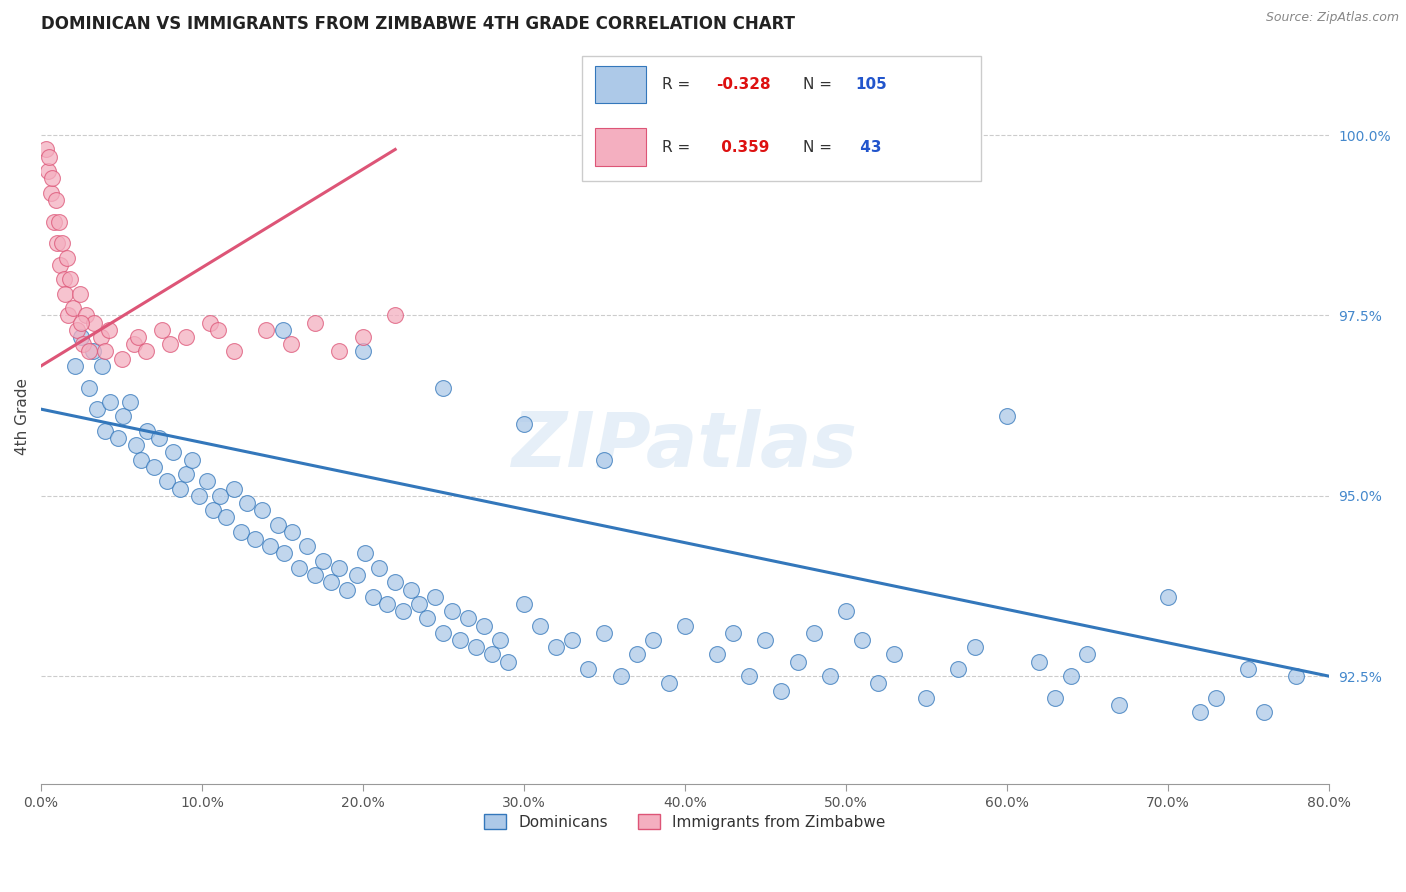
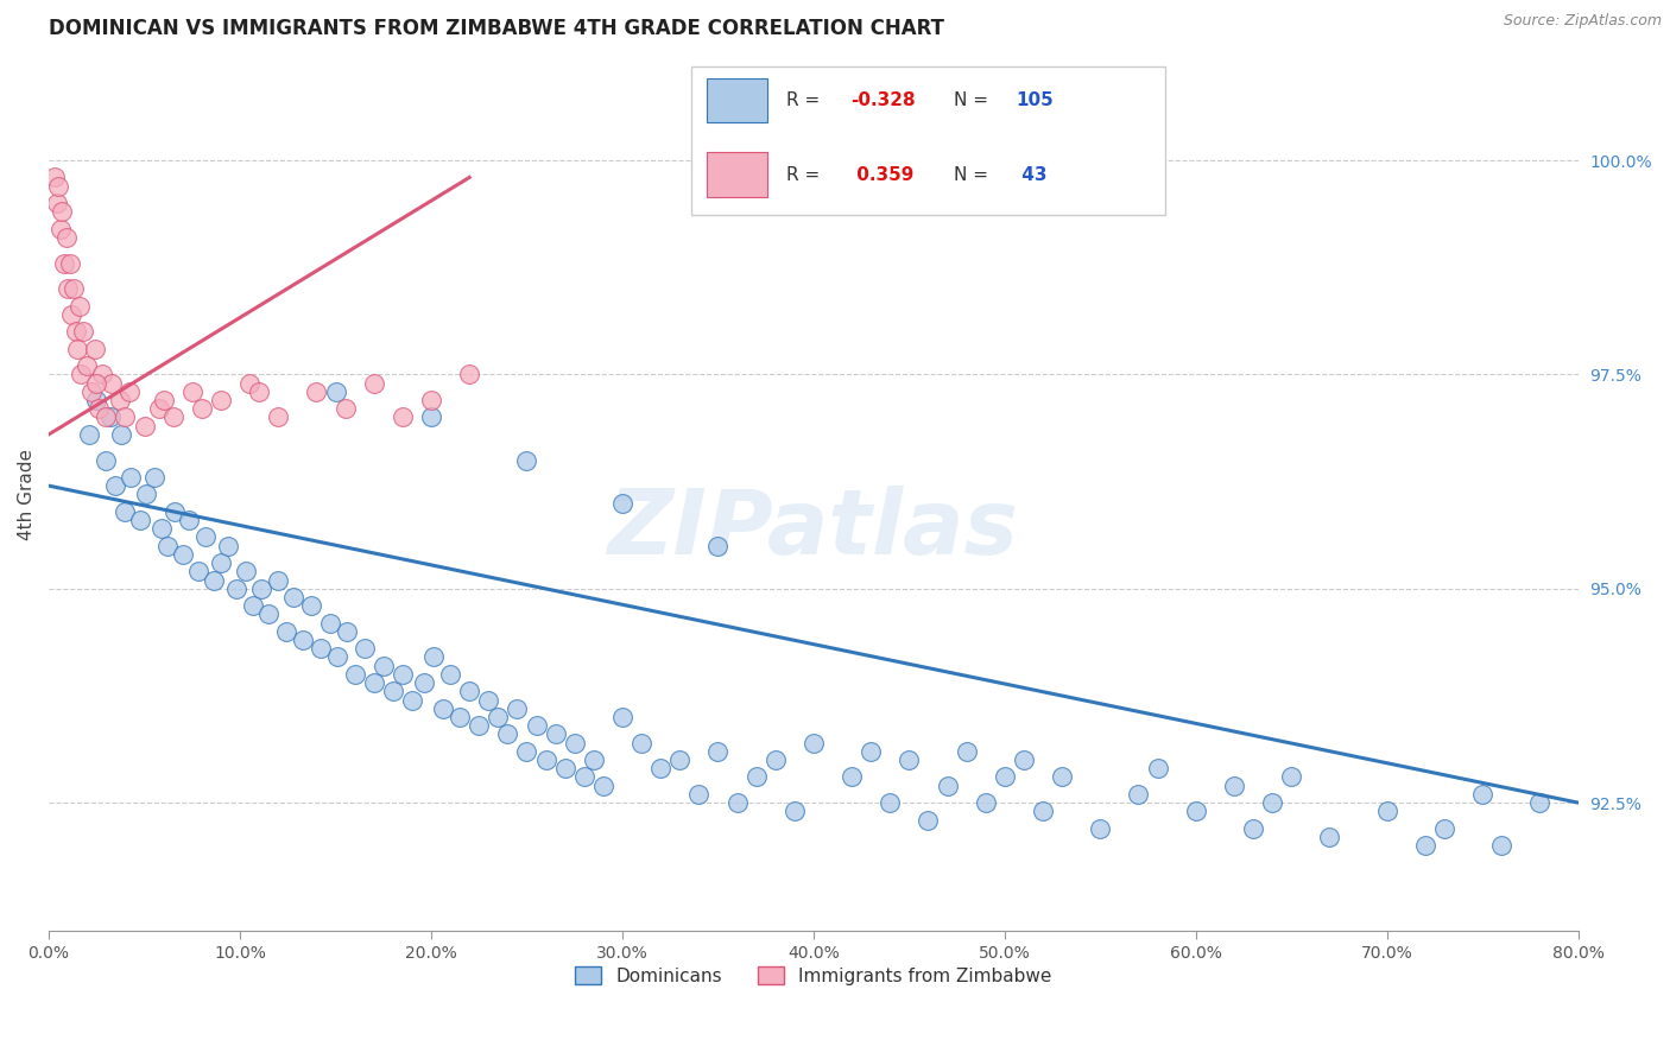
Dominicans/50.0%: 93.4% -> 92.8%
Dominicans/60.0%: 96.1% -> 92.4%
Dominicans/70.0%: 93.6% -> 92.4%
